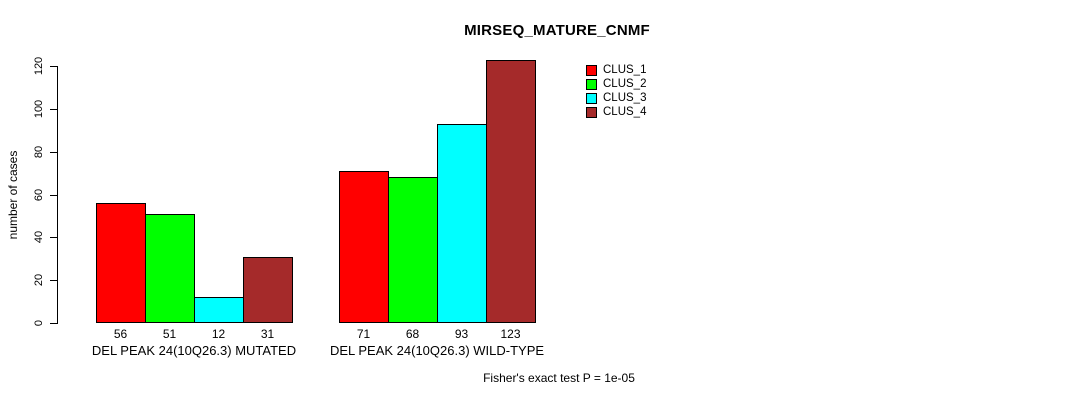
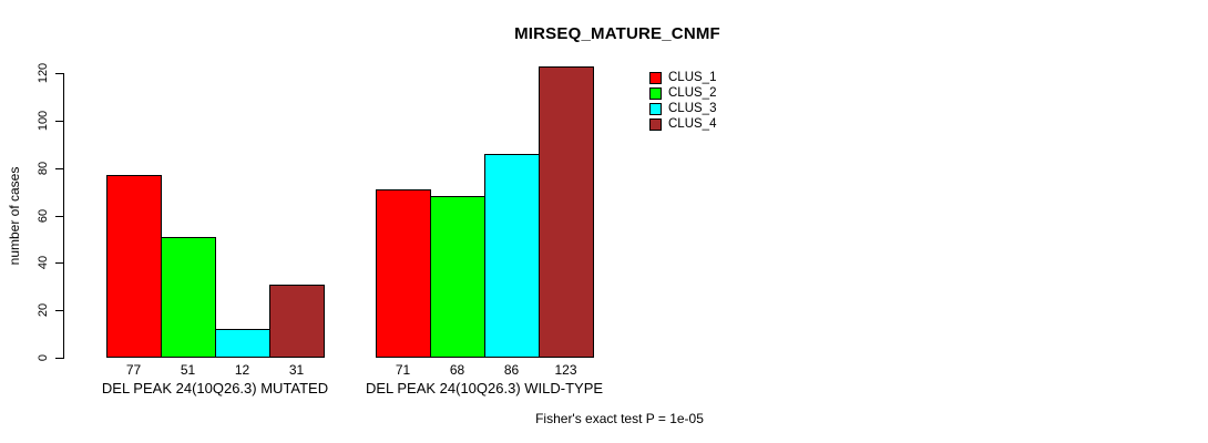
CLUS_1/DEL PEAK 24(10Q26.3) MUTATED: 56 -> 77
CLUS_3/DEL PEAK 24(10Q26.3) WILD-TYPE: 93 -> 86
